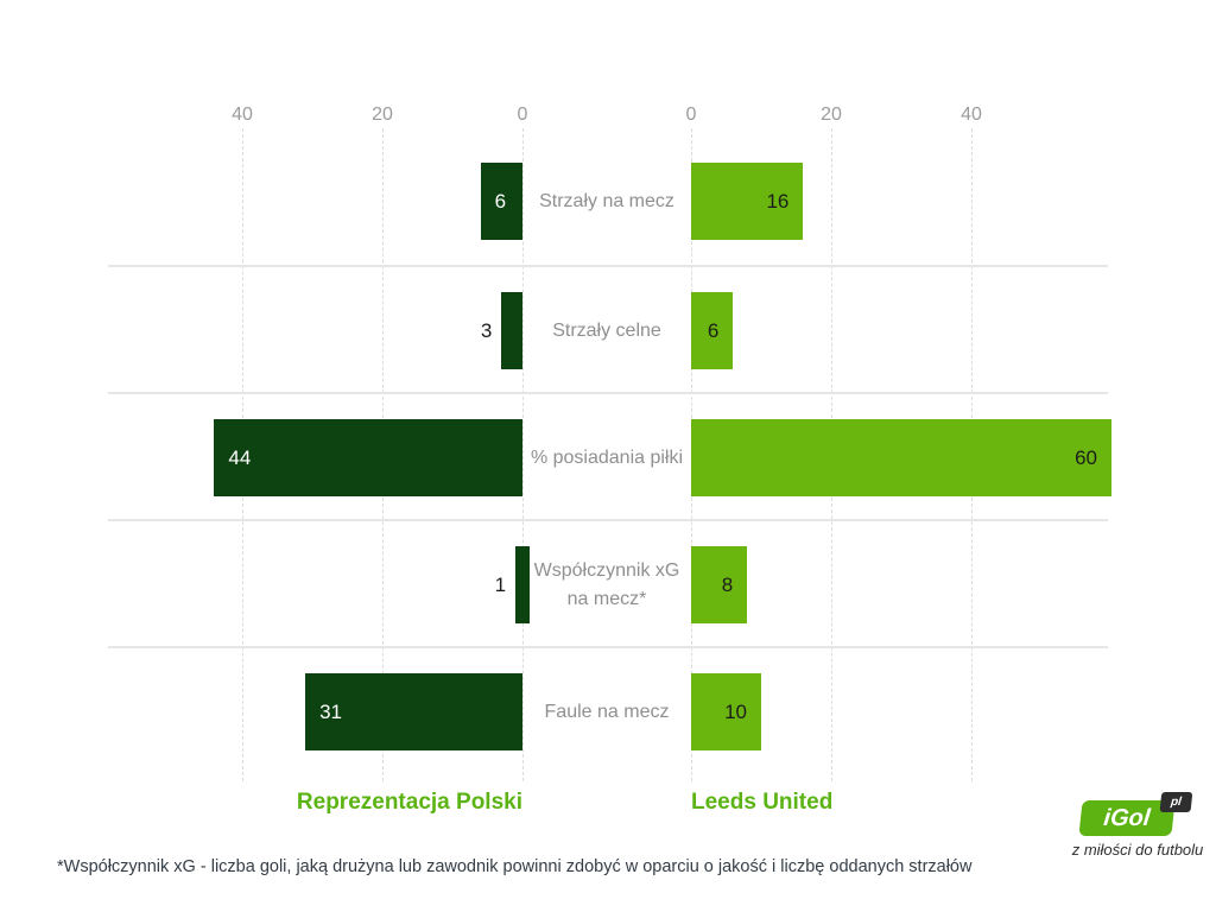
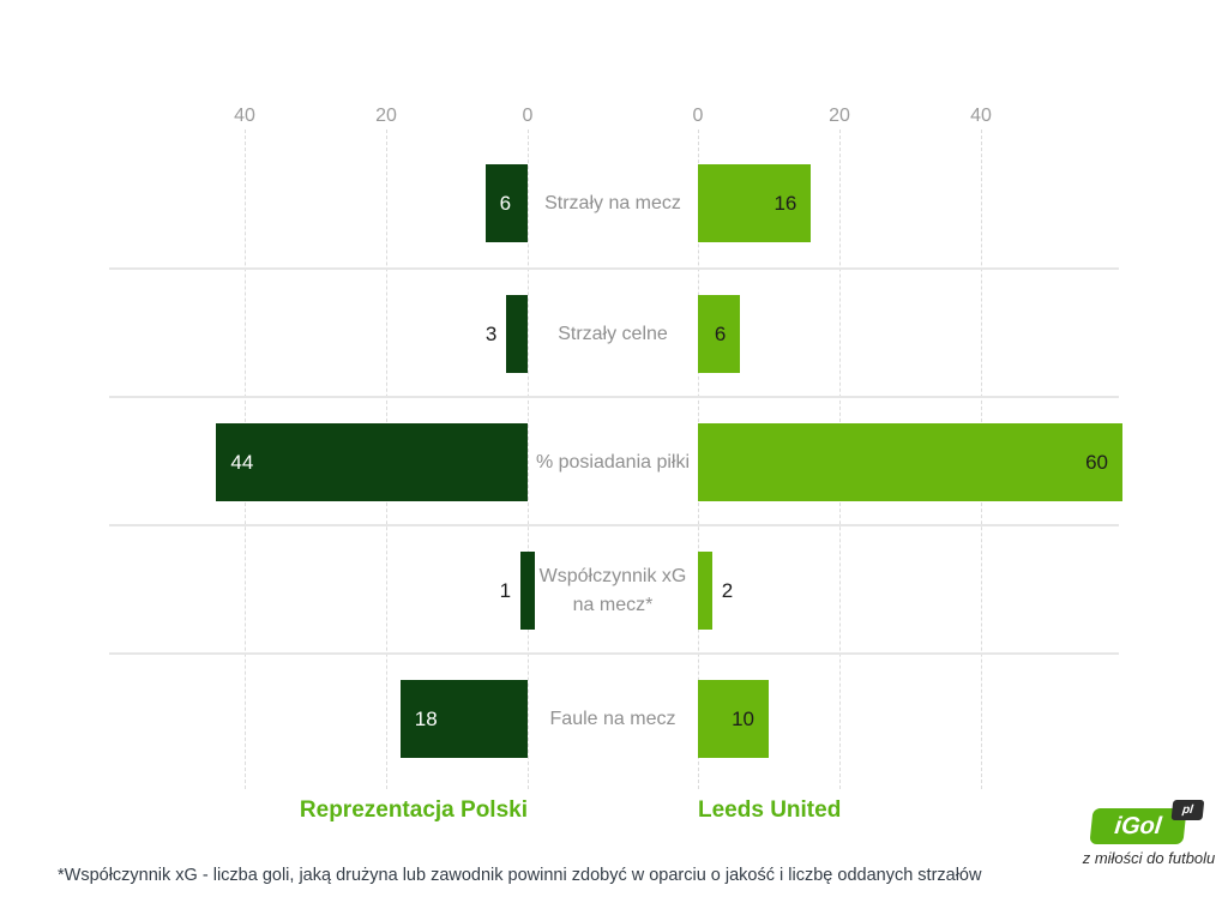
Leeds United/Współczynnik xG na mecz*: 8 -> 2
Reprezentacja Polski/Faule na mecz: 31 -> 18
